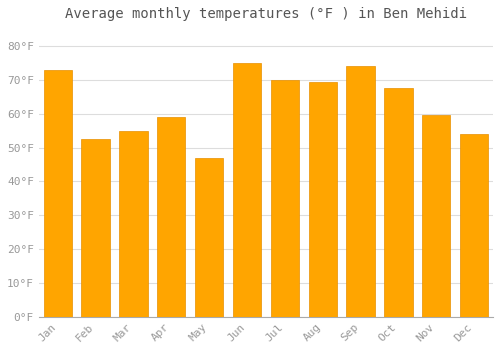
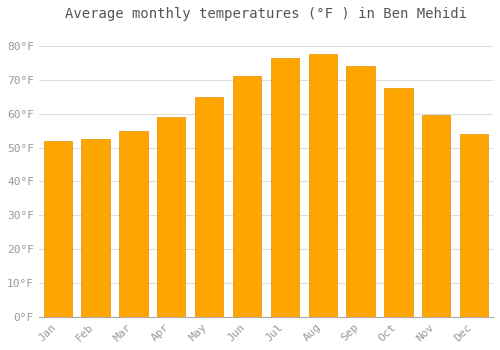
Jan: 73.0°F -> 52.0°F
May: 47.0°F -> 65.0°F
Jun: 75.0°F -> 71.0°F
Jul: 70.0°F -> 76.5°F
Aug: 69.5°F -> 77.5°F
